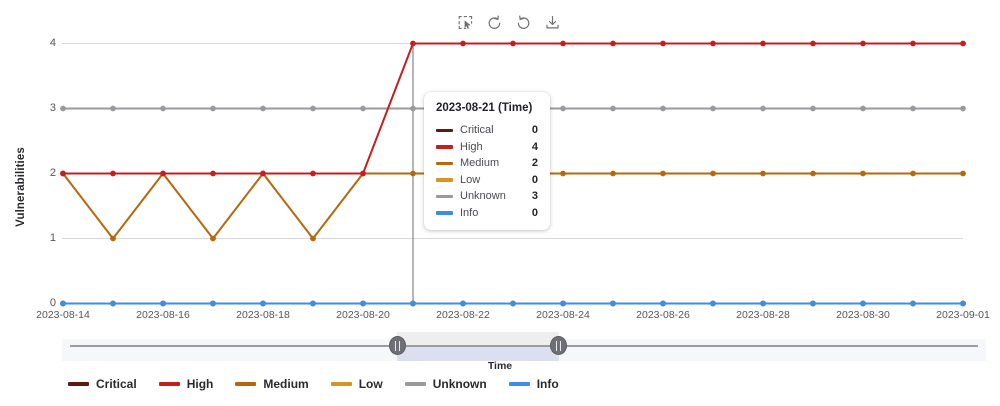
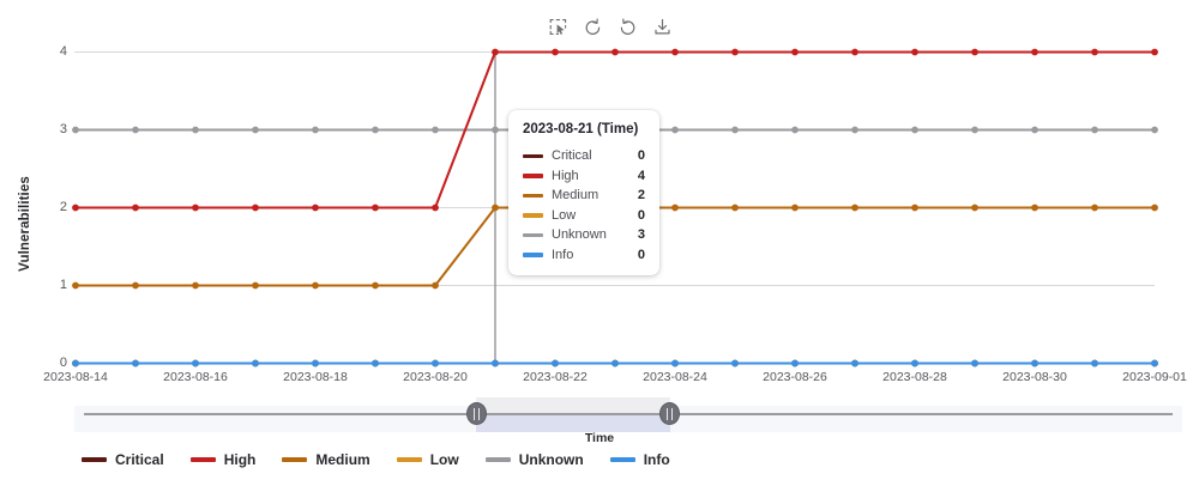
Medium/2023-08-14: 2 -> 1
Medium/2023-08-16: 2 -> 1
Medium/2023-08-18: 2 -> 1
Medium/2023-08-20: 2 -> 1
